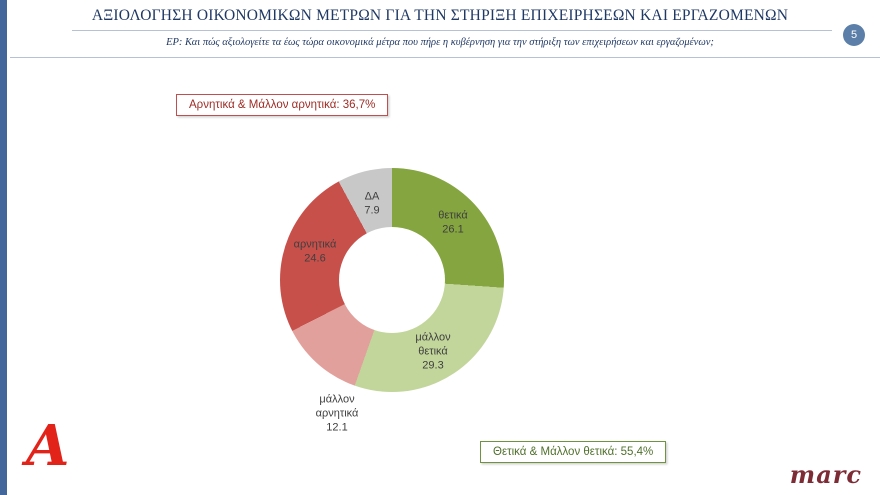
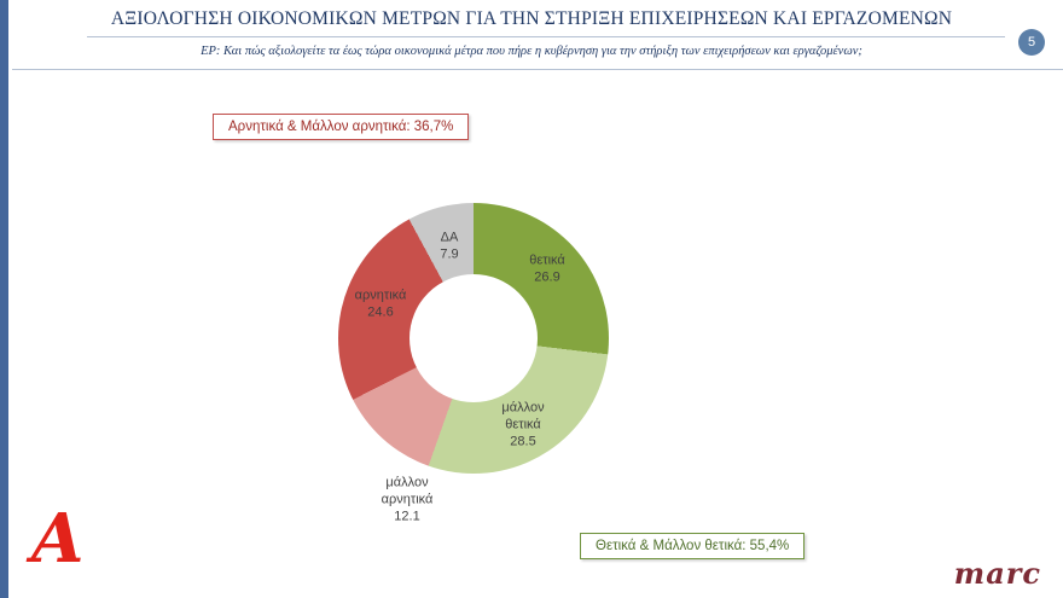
θετικά: 26.1 -> 26.9
μάλλον θετικά: 29.3 -> 28.5
